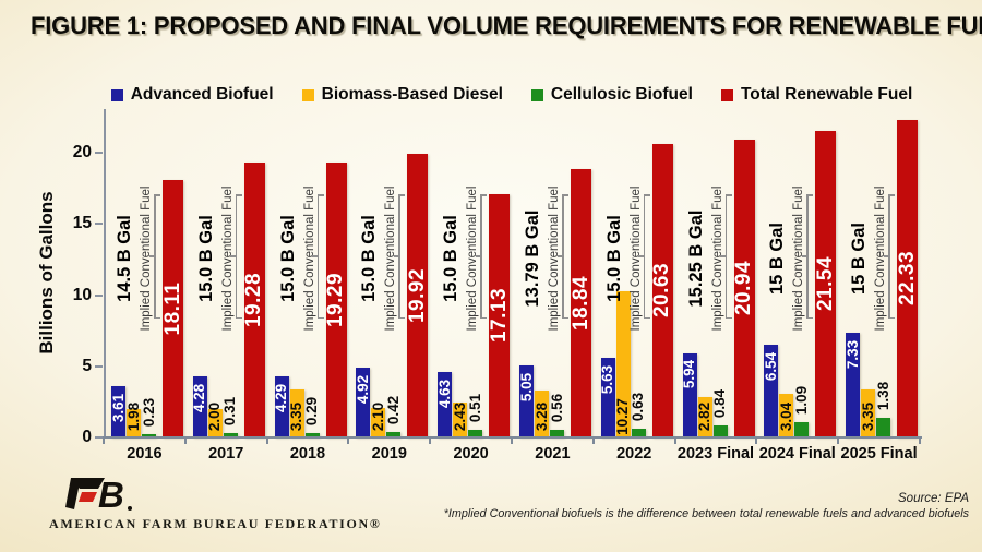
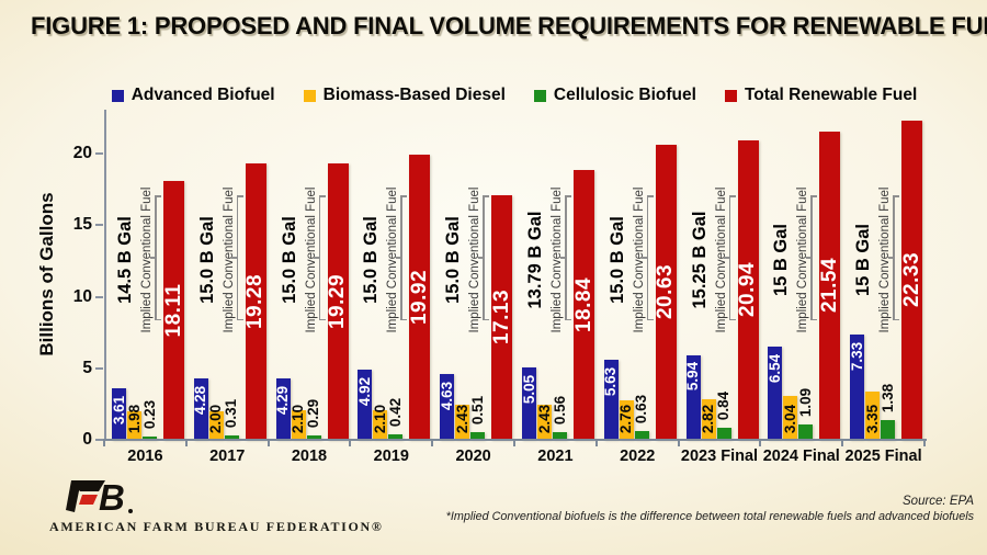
Biomass-Based Diesel/2018: 3.35 -> 2.10
Biomass-Based Diesel/2021: 3.28 -> 2.43
Biomass-Based Diesel/2022: 10.27 -> 2.76
